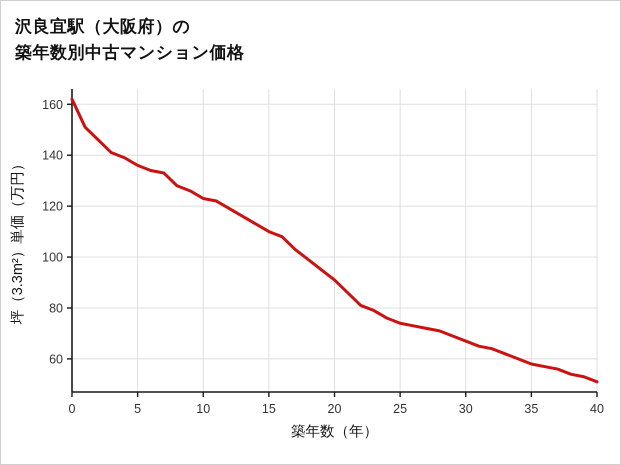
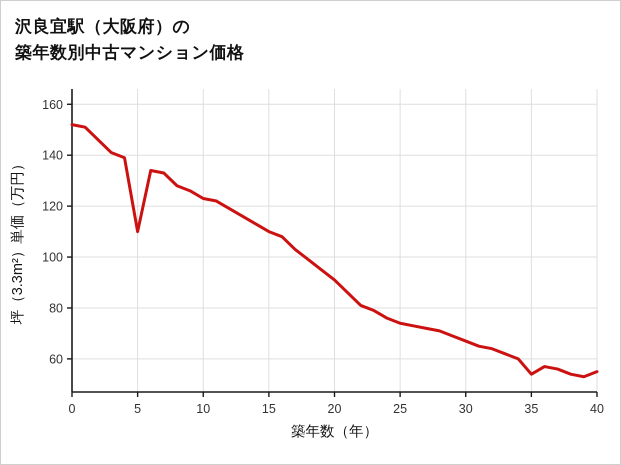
0: 162 -> 152
5: 136 -> 110
35: 58 -> 54
40: 51 -> 55
